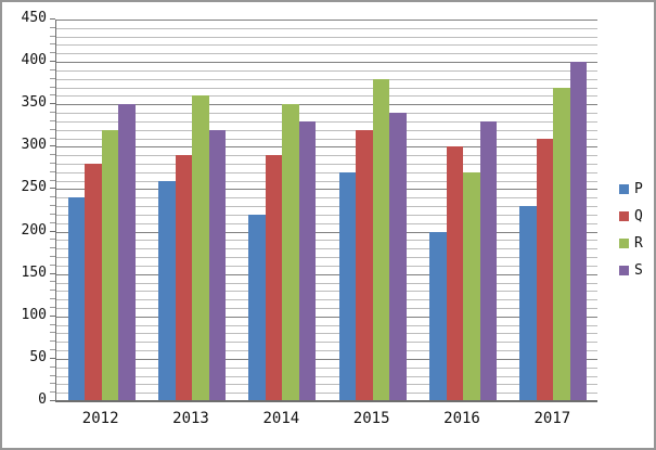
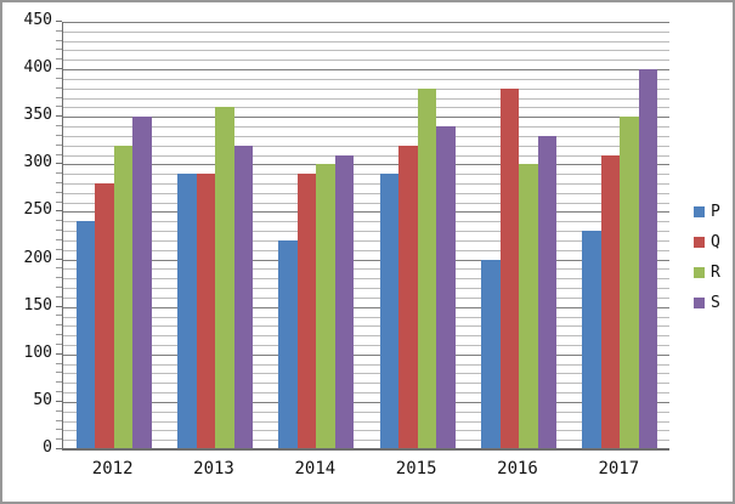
P/2013: 260 -> 290
R/2014: 350 -> 300
S/2014: 330 -> 310
P/2015: 270 -> 290
Q/2016: 300 -> 380
R/2016: 270 -> 300
R/2017: 370 -> 350
